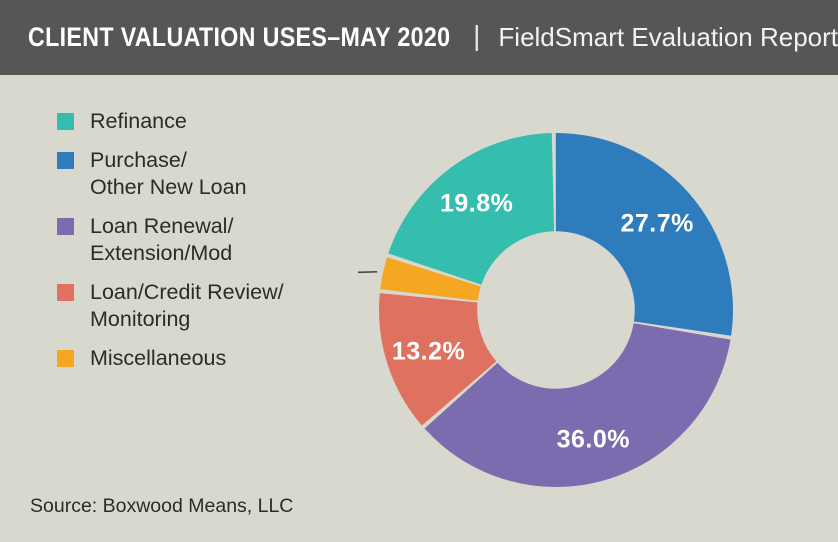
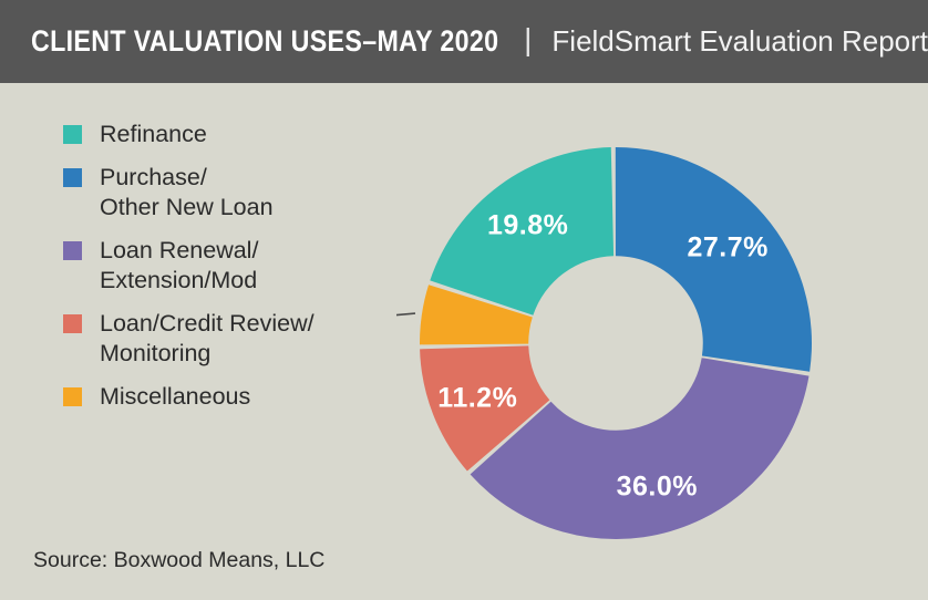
Loan/Credit Review/Monitoring: 13.2% -> 11.2%
Miscellaneous: 3.3% -> 5.3%
